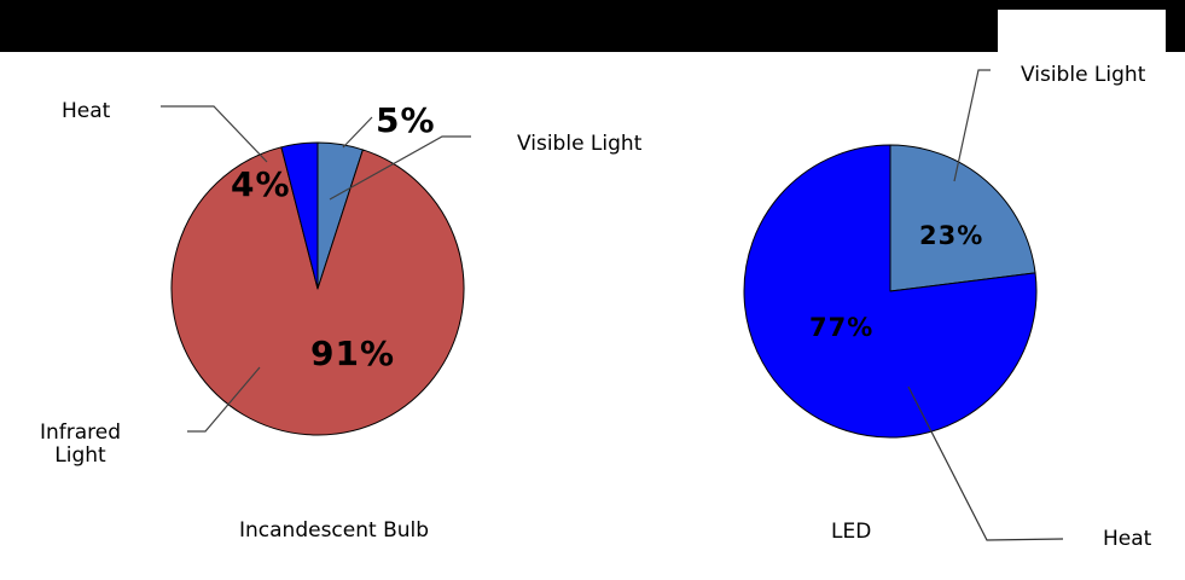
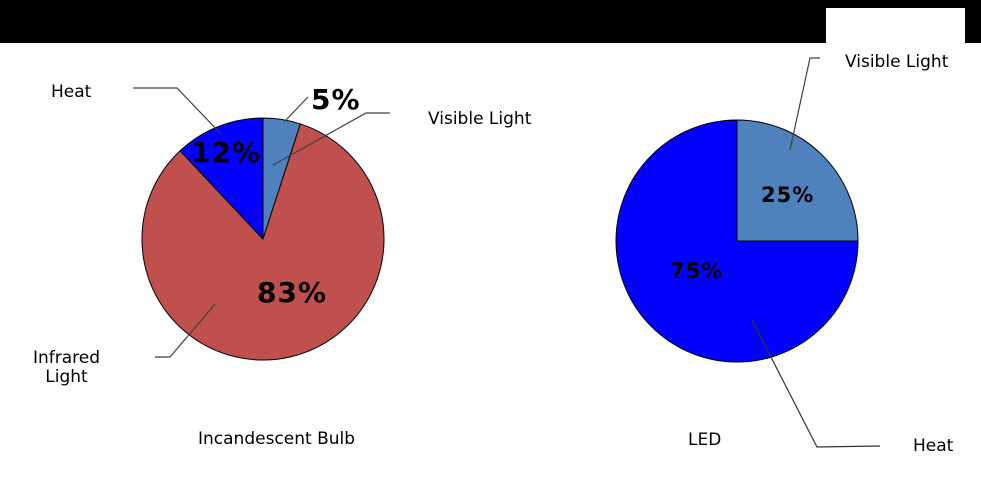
Incandescent Bulb/Infrared Light: 91% -> 83%
Incandescent Bulb/Heat: 4% -> 12%
LED/Visible Light: 23% -> 25%
LED/Heat: 77% -> 75%
